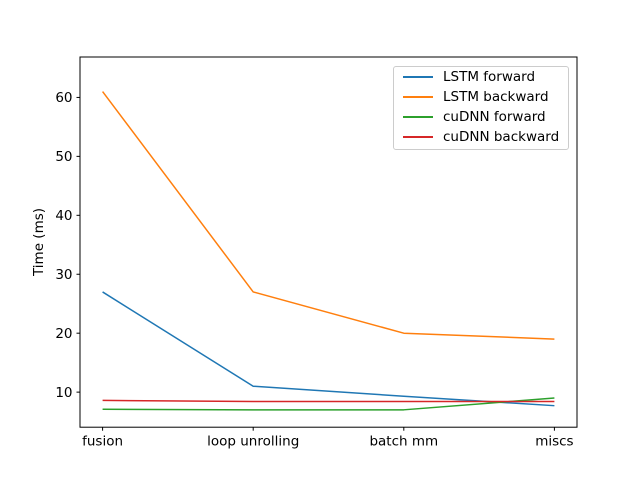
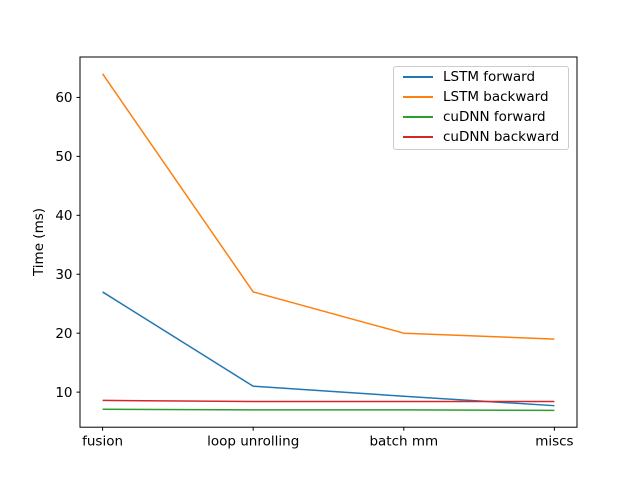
LSTM backward/fusion: 61 -> 64
cuDNN forward/miscs: 9 -> 7
